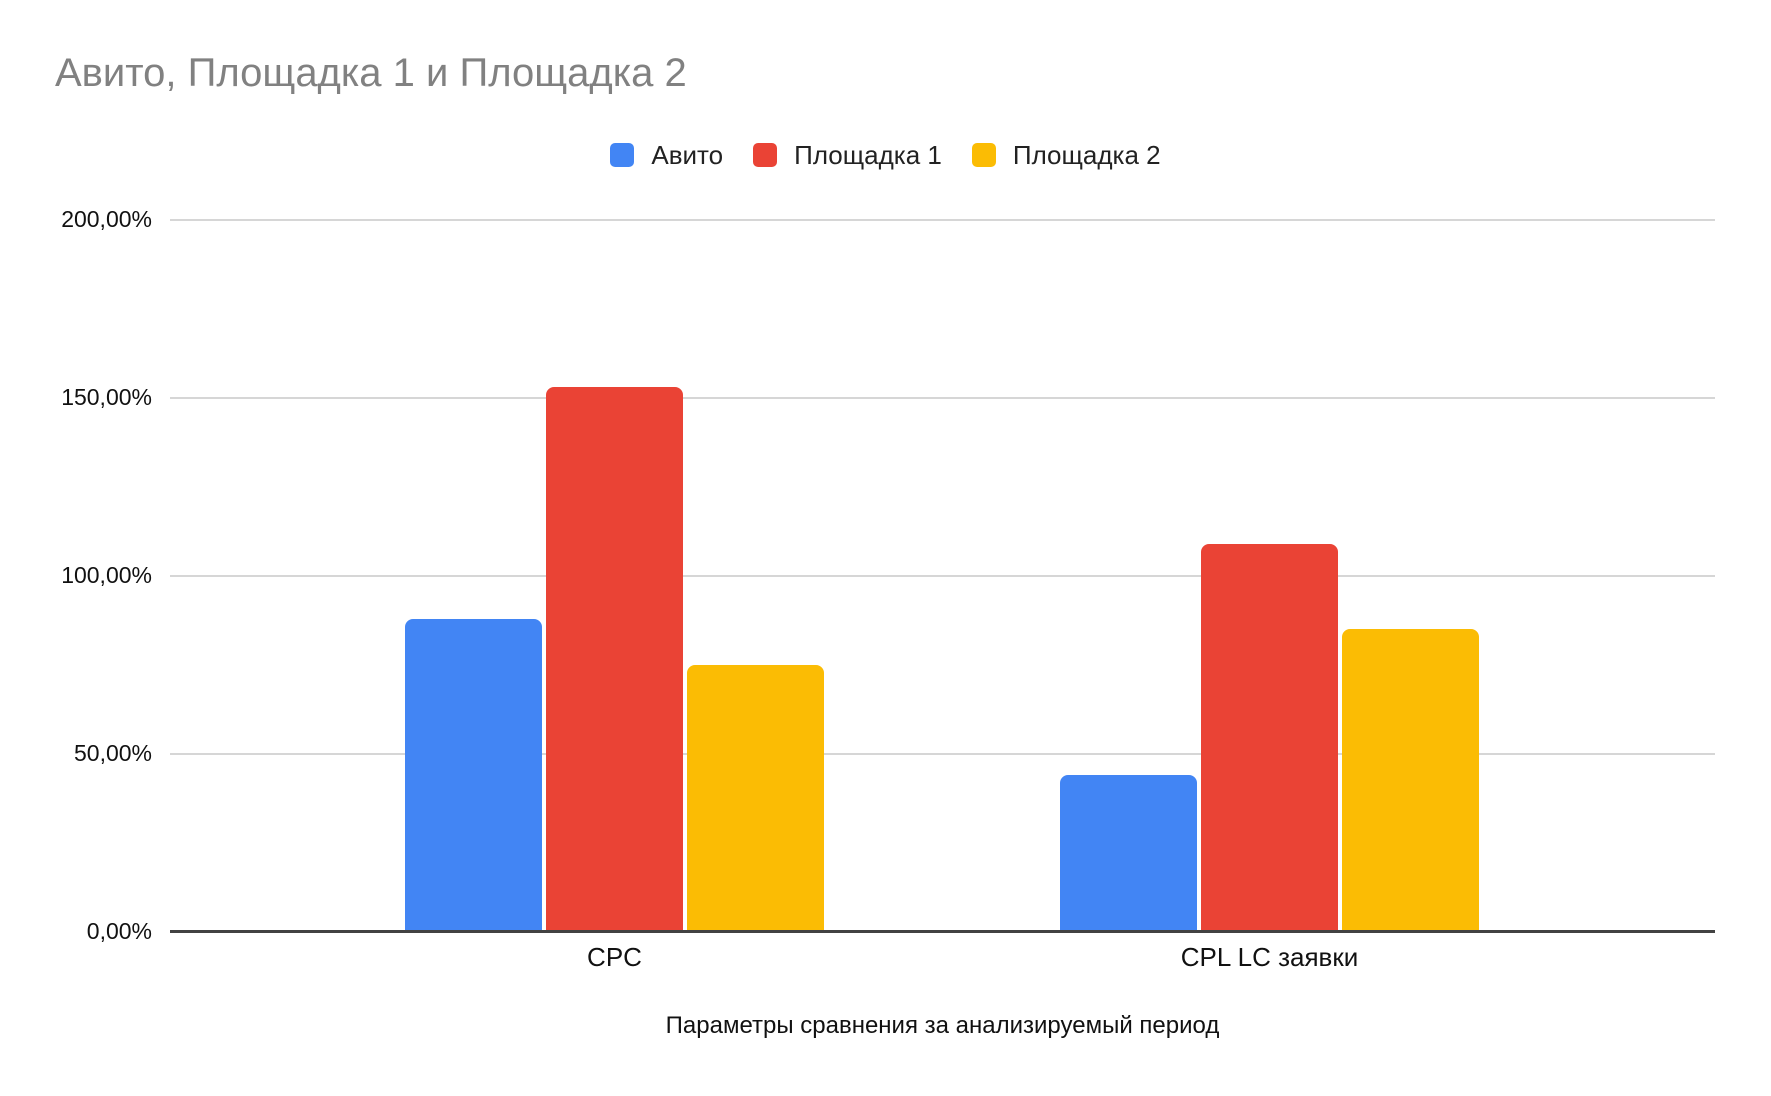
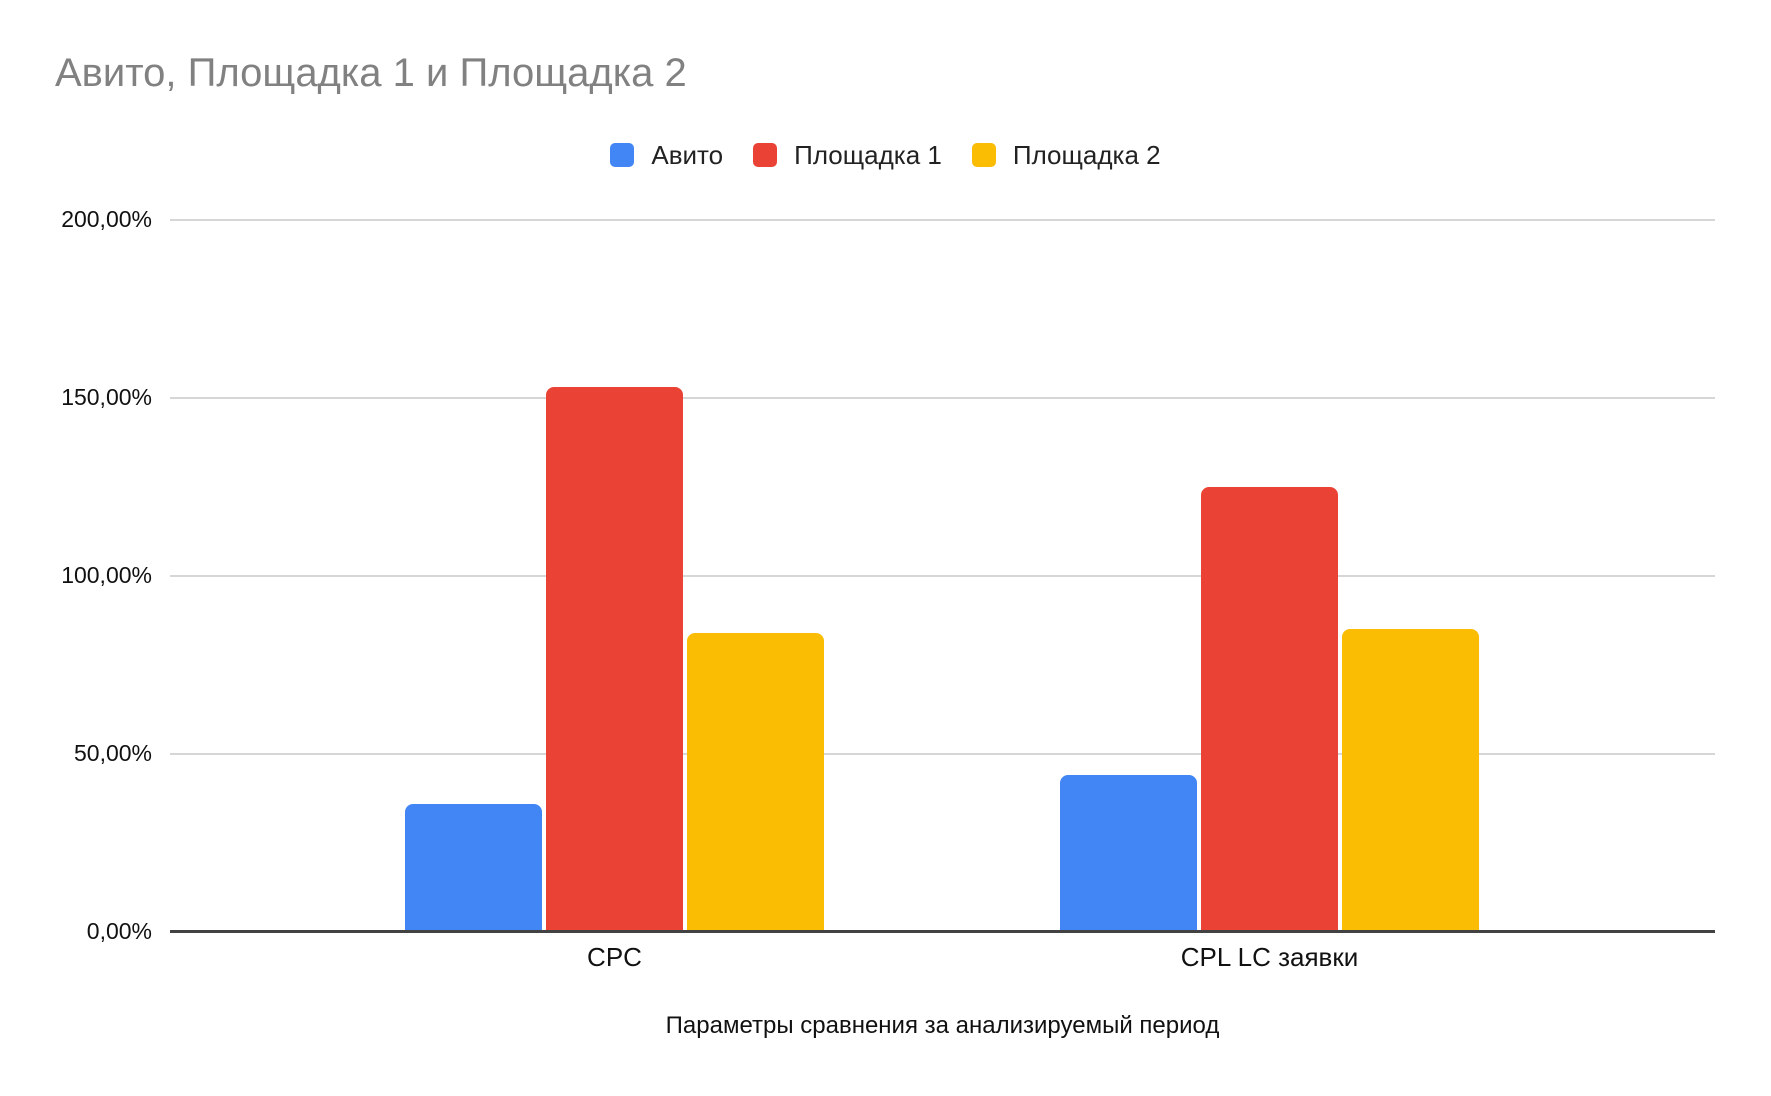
Авито/CPC: 88% -> 36%
Площадка 2/CPC: 75% -> 84%
Площадка 1/CPL LC заявки: 109% -> 125%
